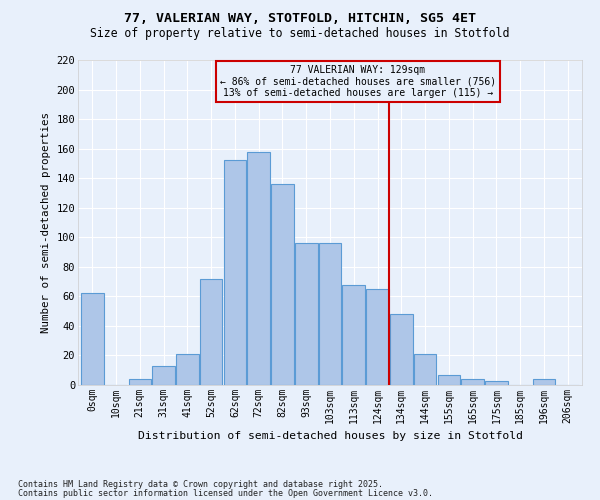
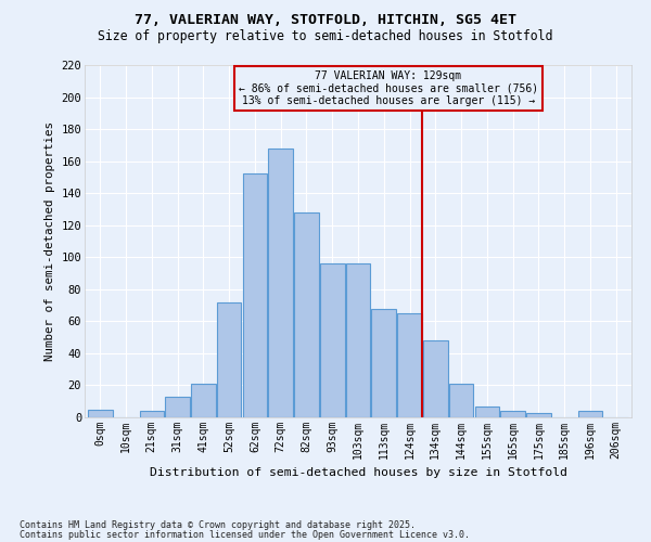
0sqm: 62 -> 5
72sqm: 158 -> 168
82sqm: 136 -> 128
